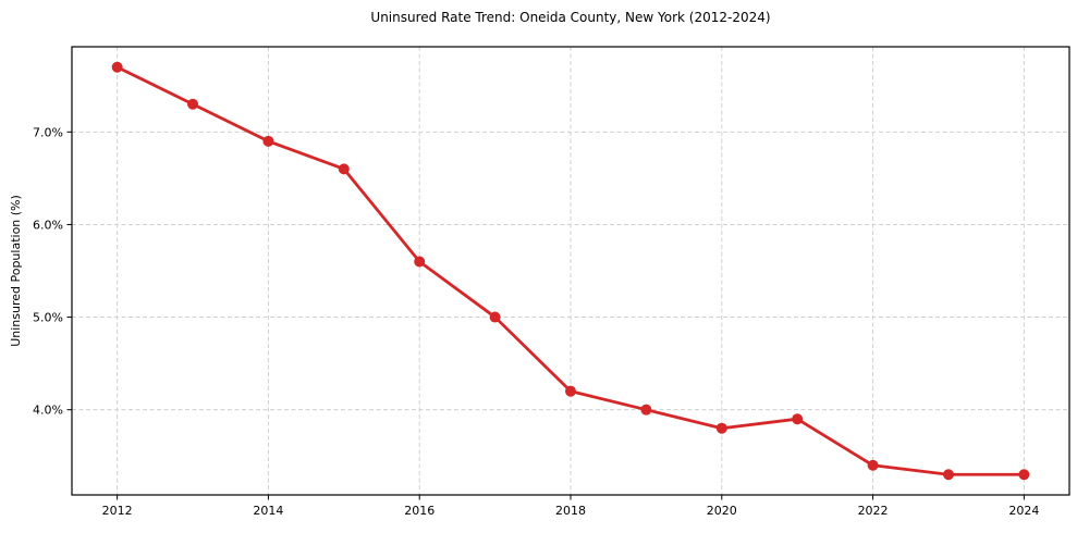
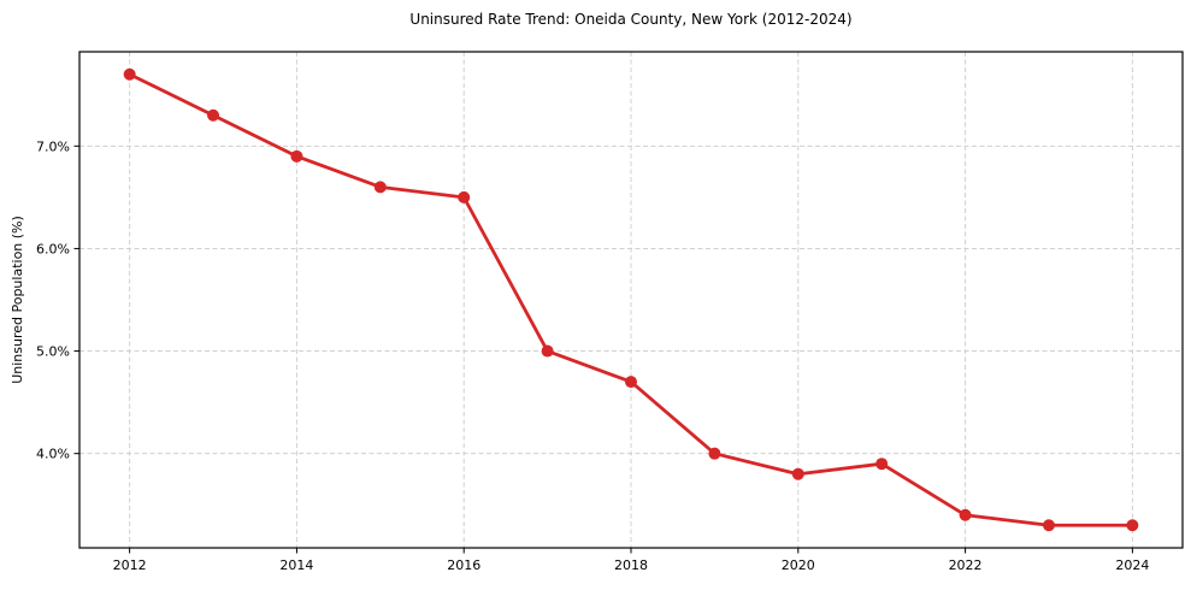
2016: 5.6% -> 6.5%
2018: 4.2% -> 4.7%
